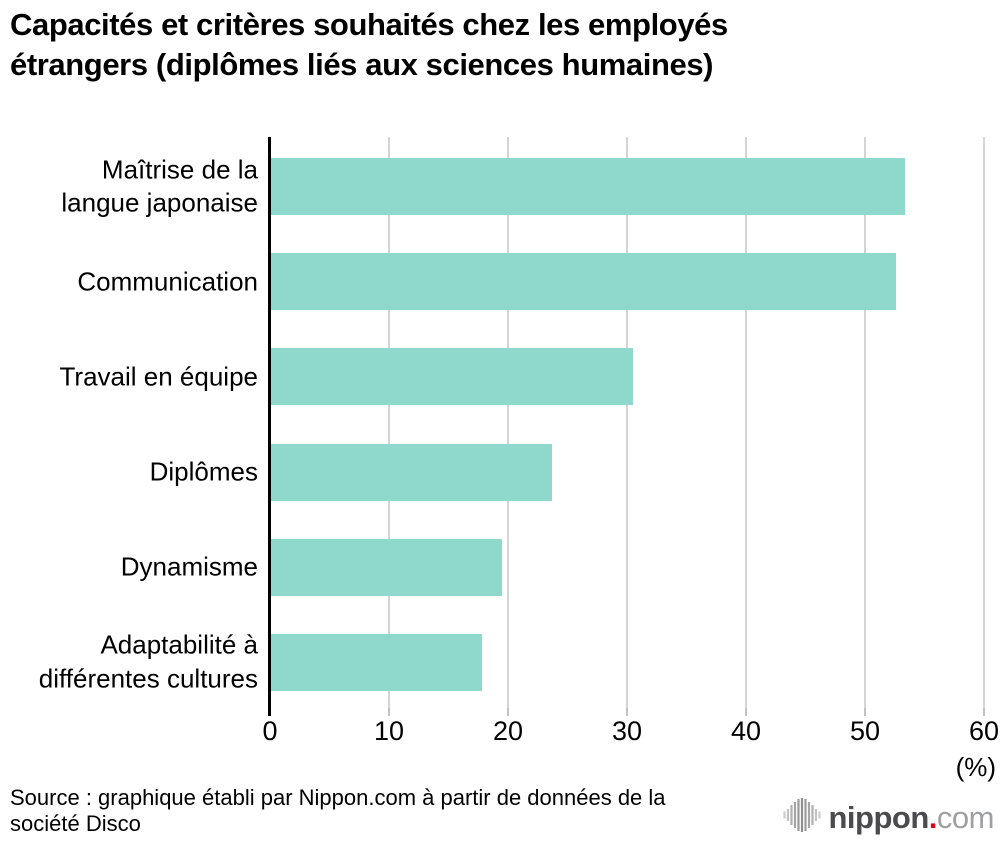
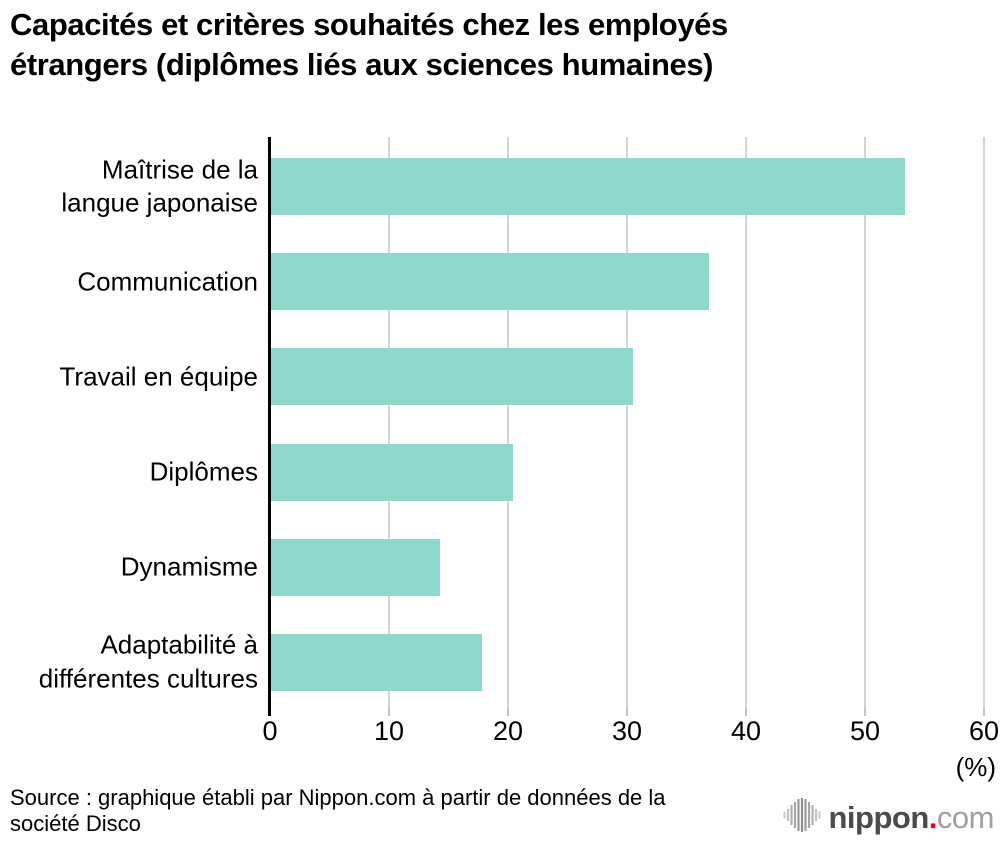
Communication: 52.6 -> 36.9
Diplômes: 23.7 -> 20.4
Dynamisme: 19.5 -> 14.3
